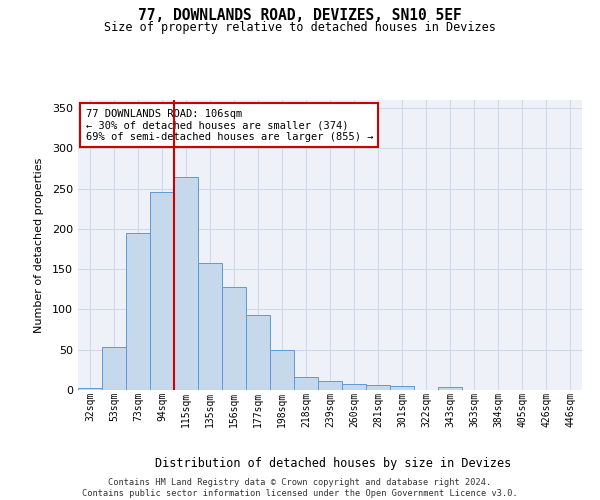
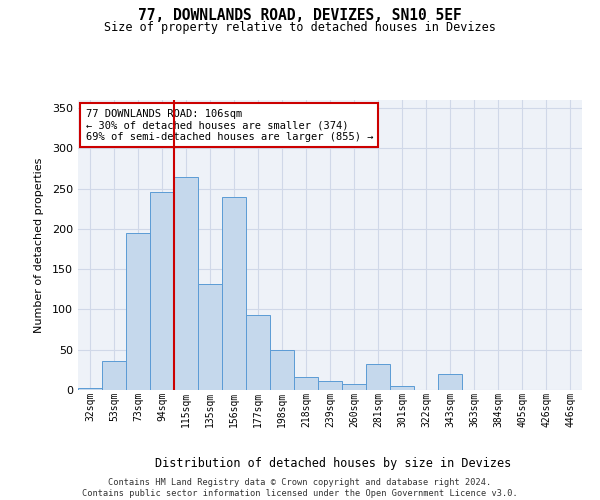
53sqm: 53 -> 36
135sqm: 158 -> 132
156sqm: 128 -> 240
281sqm: 6 -> 32
343sqm: 4 -> 20
